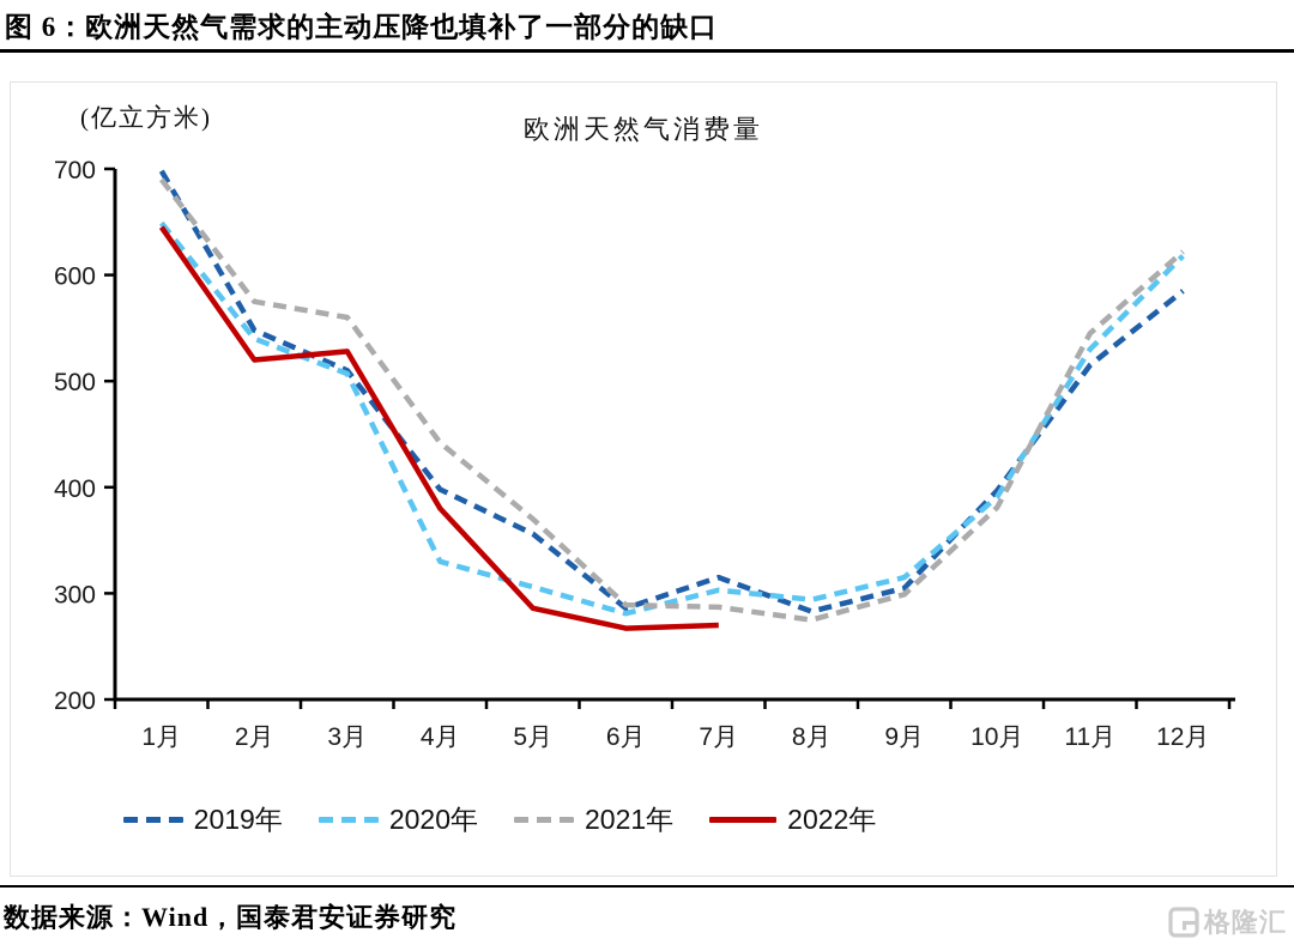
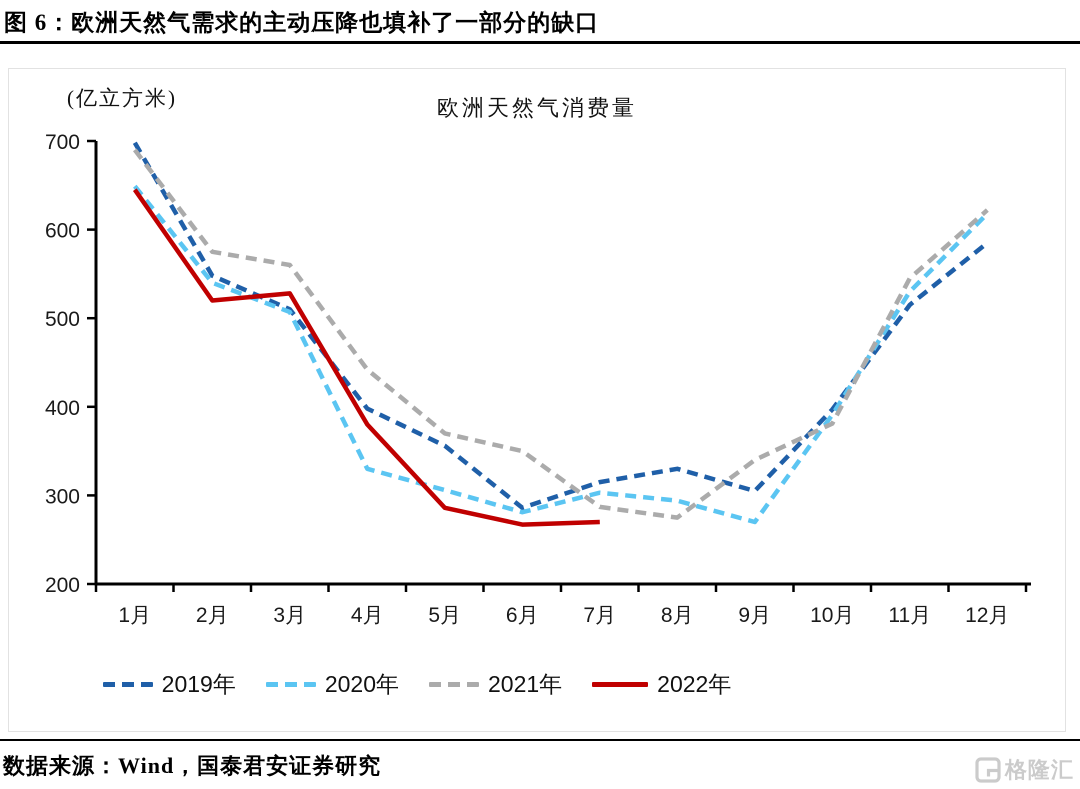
2021年/6月: 290 -> 350
2019年/8月: 280 -> 330
2020年/9月: 320 -> 270
2021年/9月: 300 -> 340
